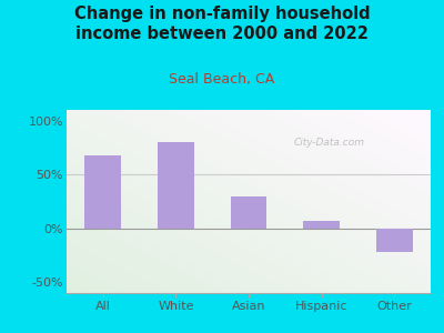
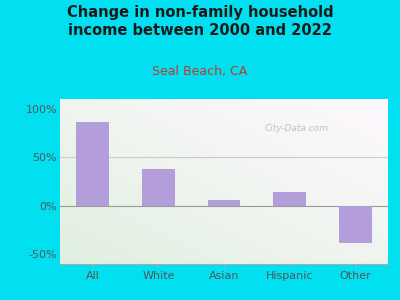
All: 68% -> 86%
White: 80% -> 38%
Asian: 30% -> 6%
Hispanic: 7% -> 14%
Other: -22% -> -38%
